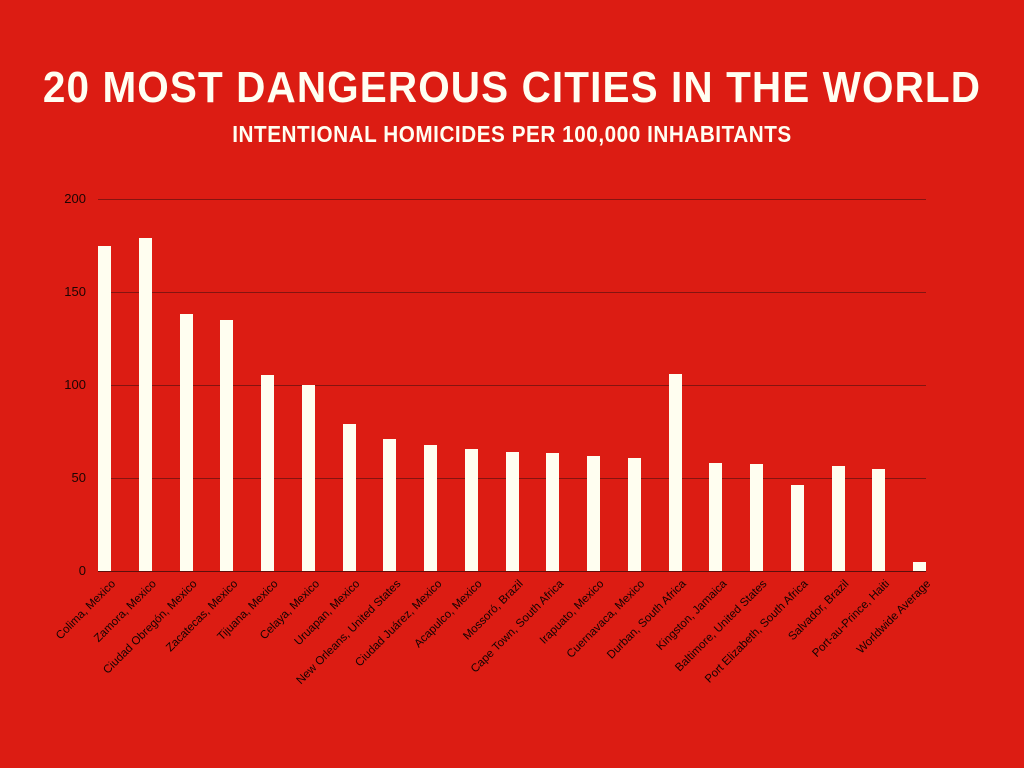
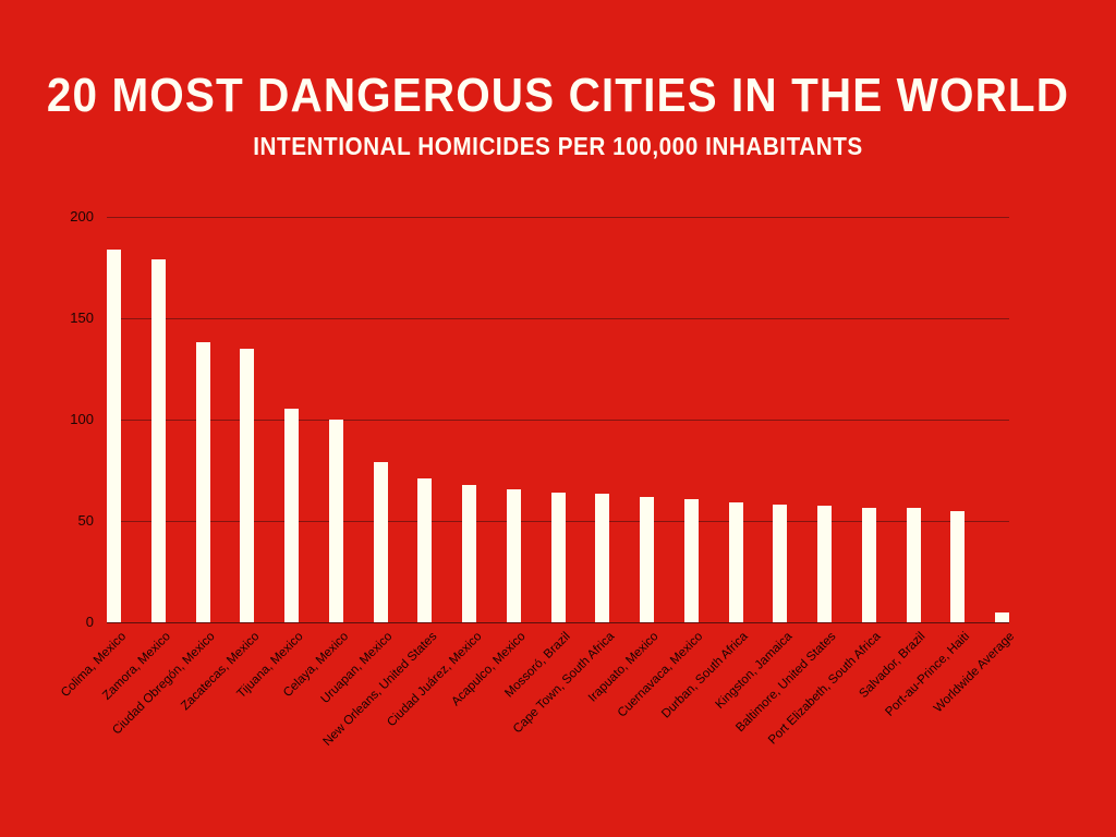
Colima, Mexico: 175 -> 184
Durban, South Africa: 106 -> 59
Port Elizabeth, South Africa: 46 -> 57
